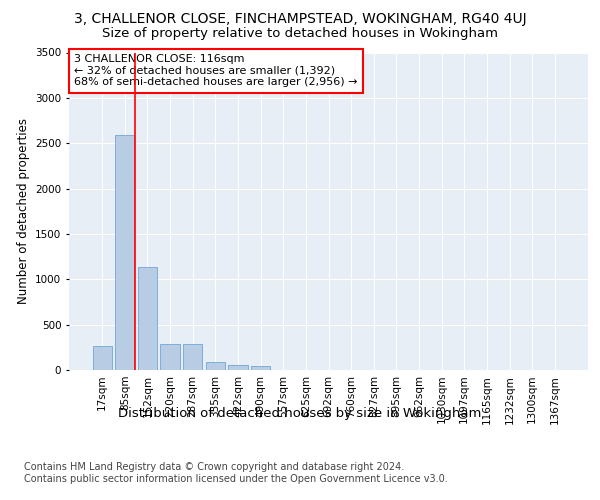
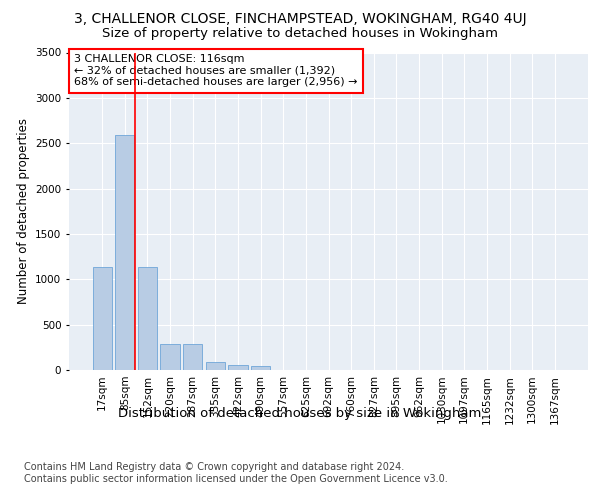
17sqm: 270 -> 1140
